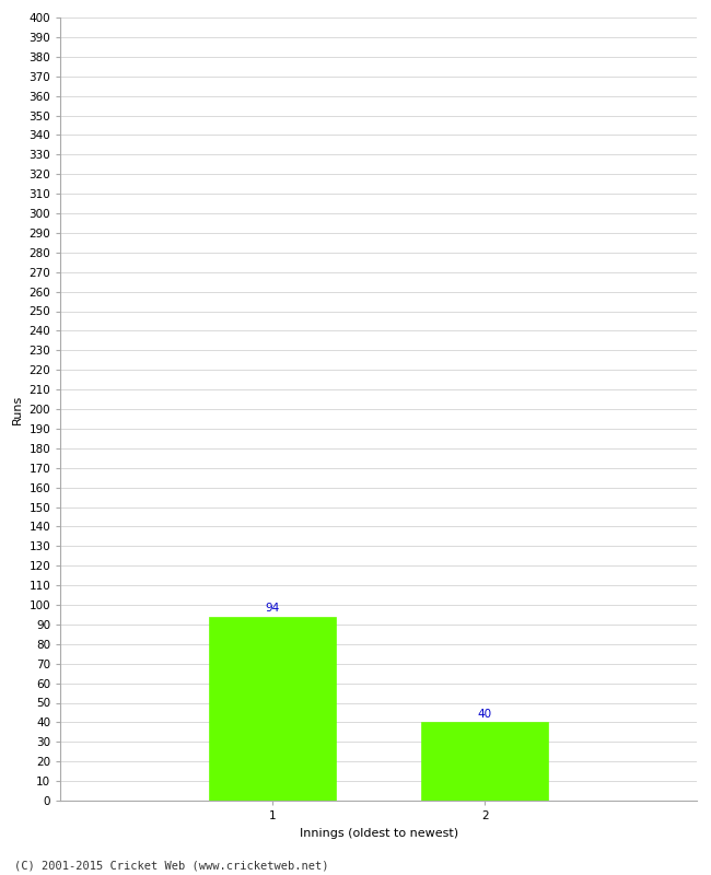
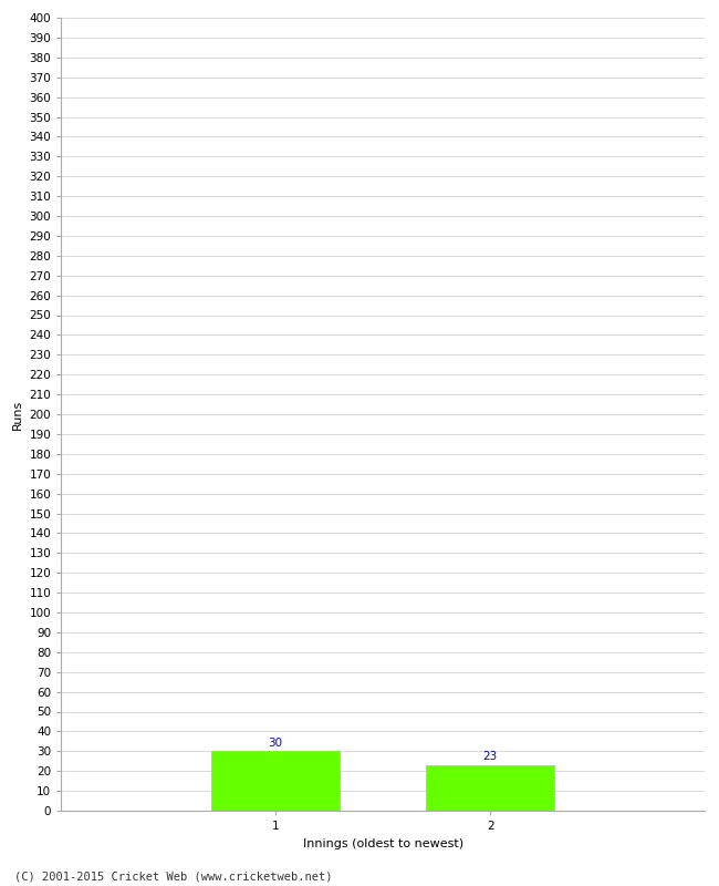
1: 94 -> 30
2: 40 -> 23
